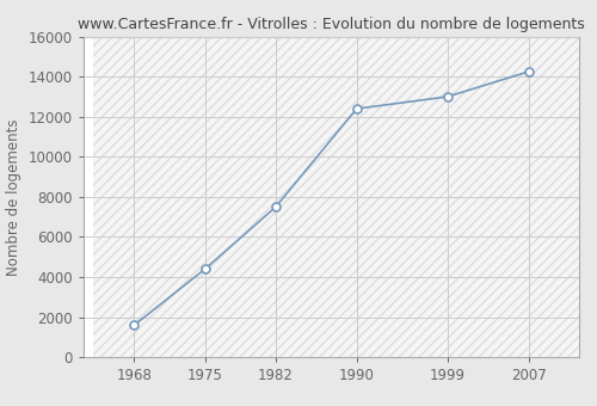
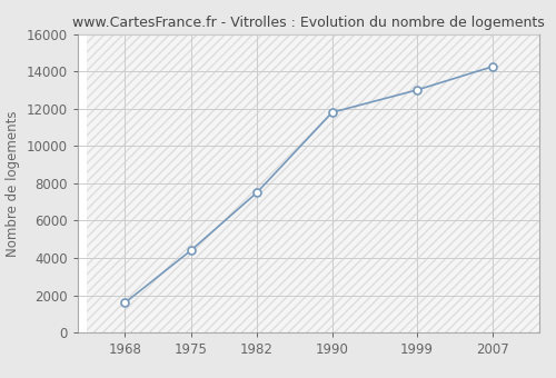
1990: 12400 -> 11800
